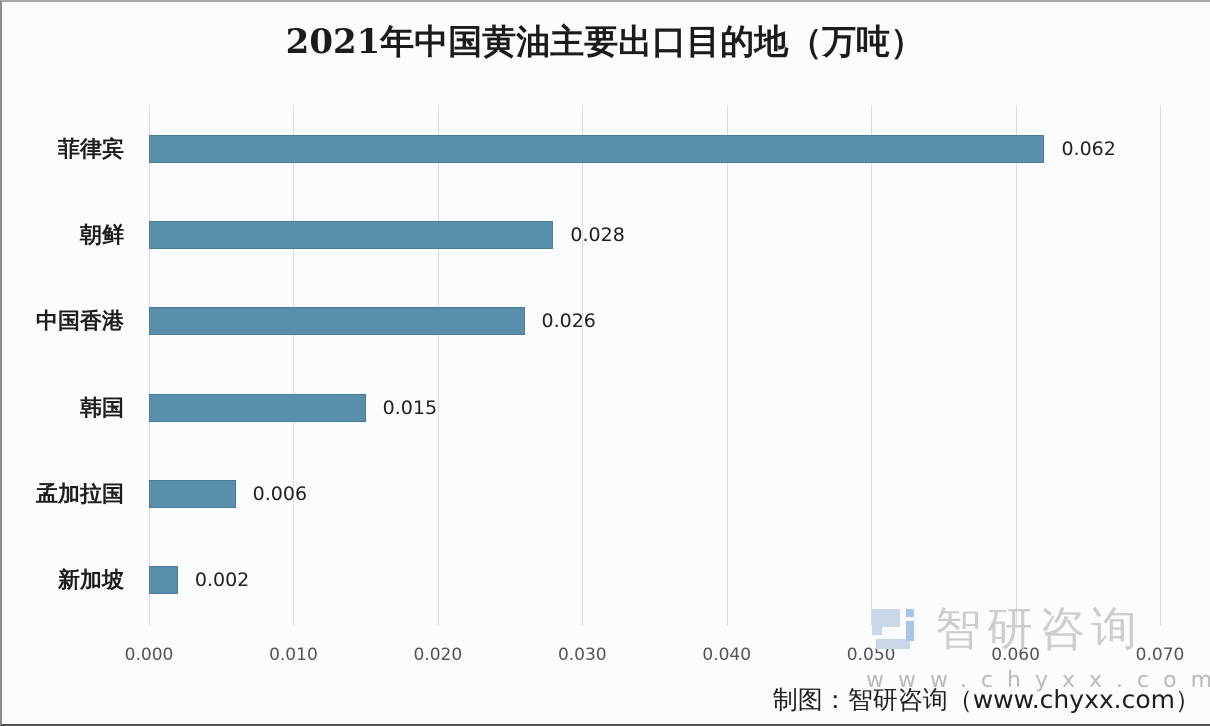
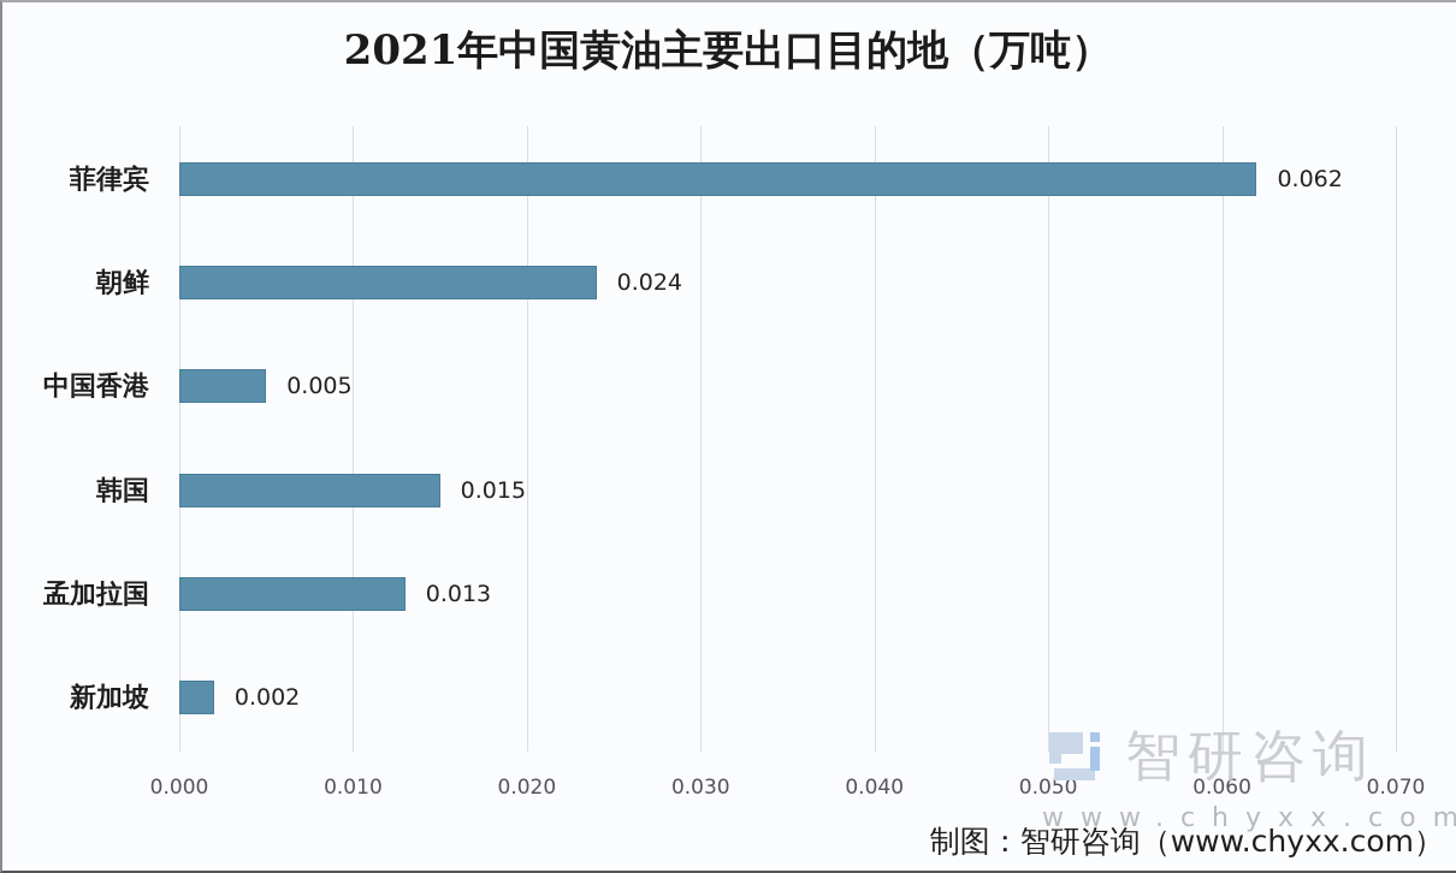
朝鲜: 0.028 -> 0.024
中国香港: 0.026 -> 0.005
孟加拉国: 0.006 -> 0.013
